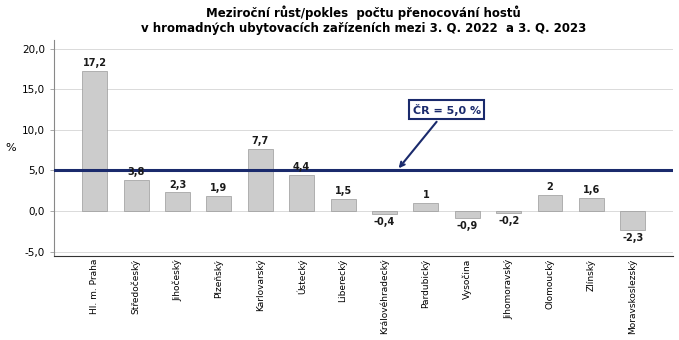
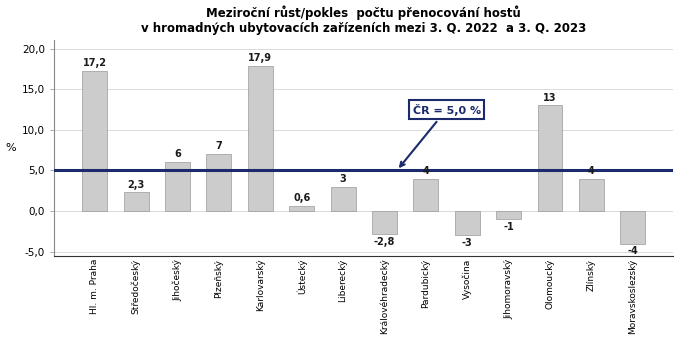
Středočeský: 3,8 -> 2,3
Jihočeský: 2,3 -> 6
Plzeňský: 1,9 -> 7
Karlovarský: 7,7 -> 17,9
Ústecký: 4,4 -> 0,6
Liberecký: 1,5 -> 3
Královéhradecký: -0,4 -> -2,8
Pardubický: 1 -> 4
Vysočina: -0,9 -> -3
Jihomoravský: -0,2 -> -1
Olomoucký: 2 -> 13
Zlínský: 1,6 -> 4
Moravskoslezský: -2,3 -> -4
